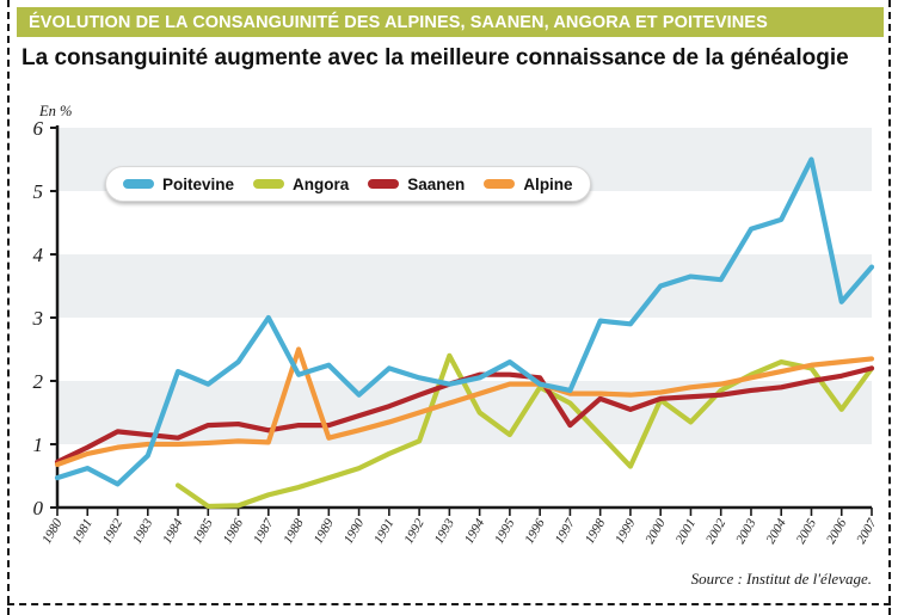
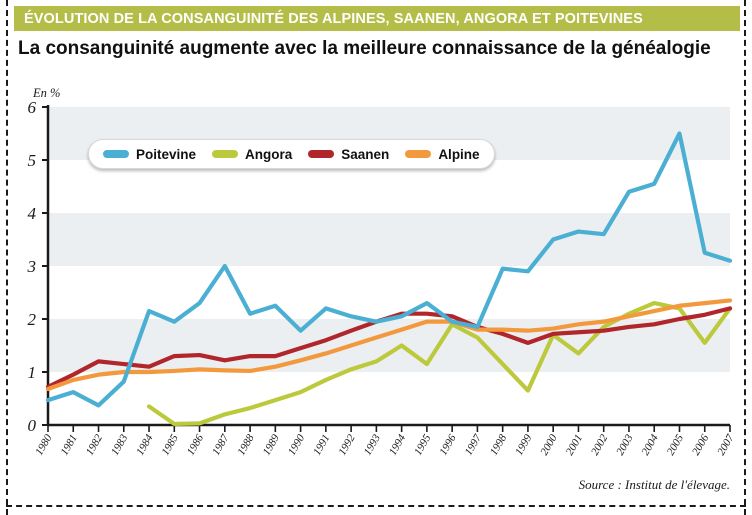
Alpine/1988: 2.5 -> 1.0
Angora/1993: 2.4 -> 1.2
Saanen/1997: 1.3 -> 1.9
Poitevine/2007: 3.8 -> 3.1
